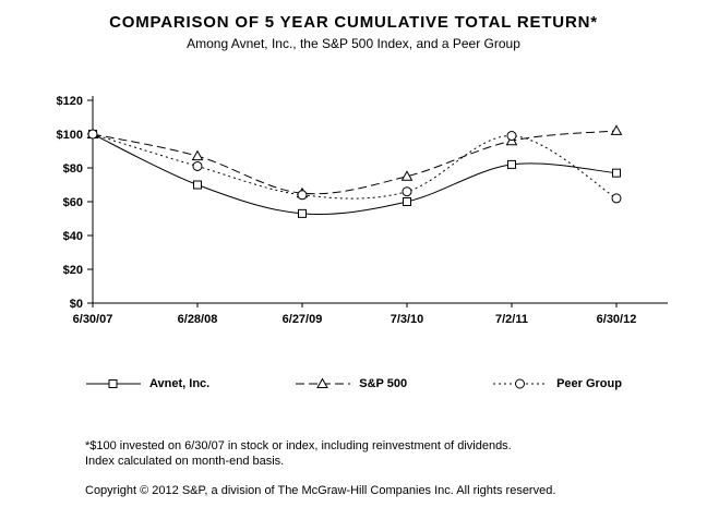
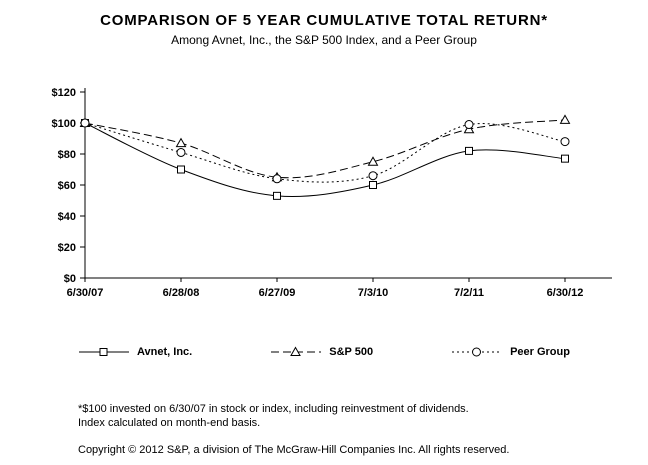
Peer Group/6/30/12: $62 -> $88
